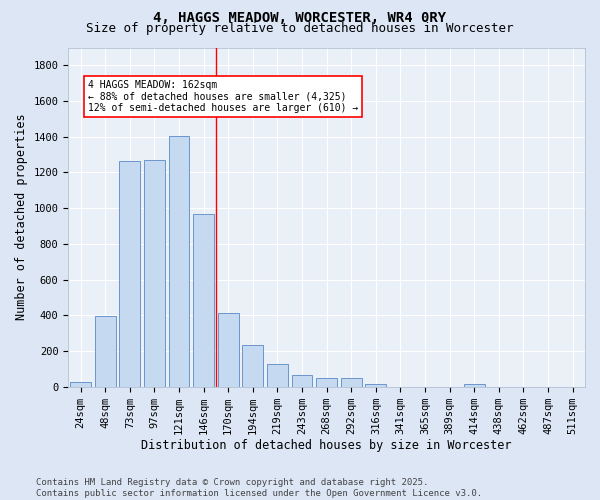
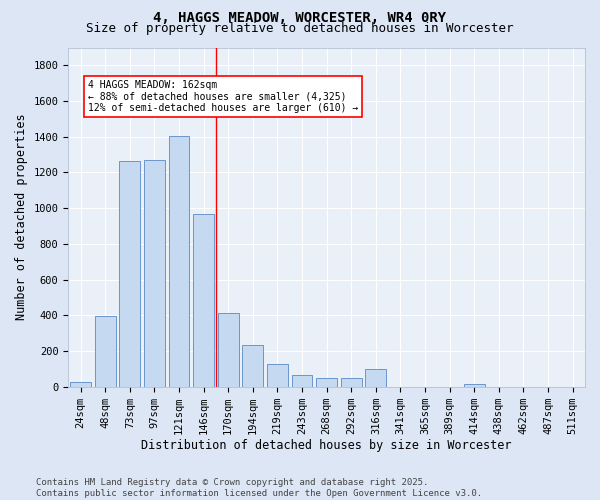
316sqm: 20 -> 100
